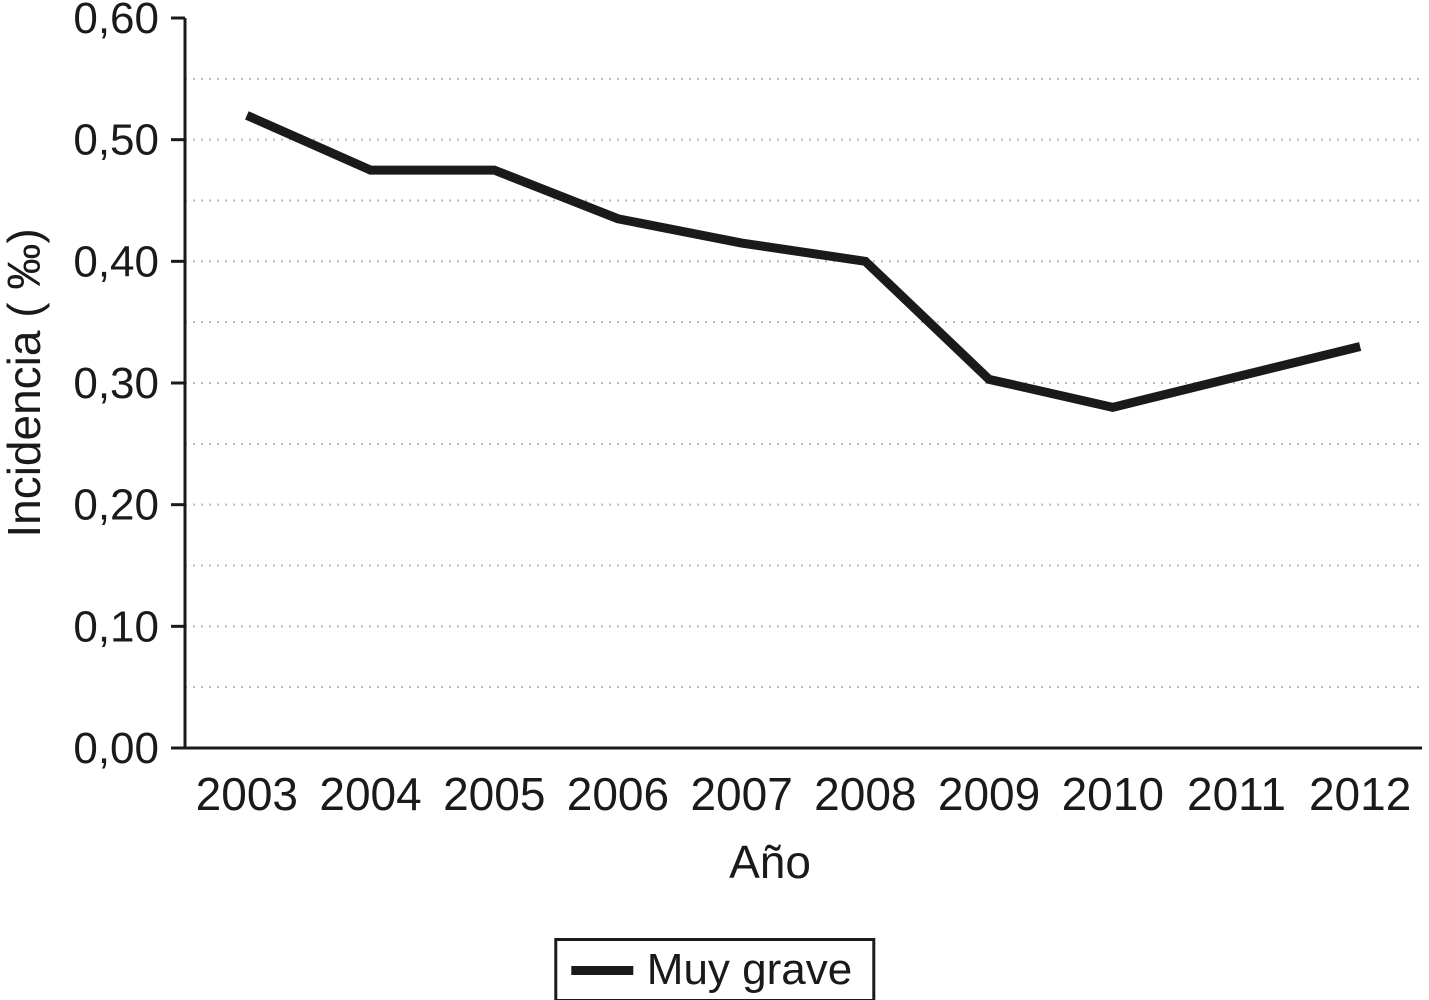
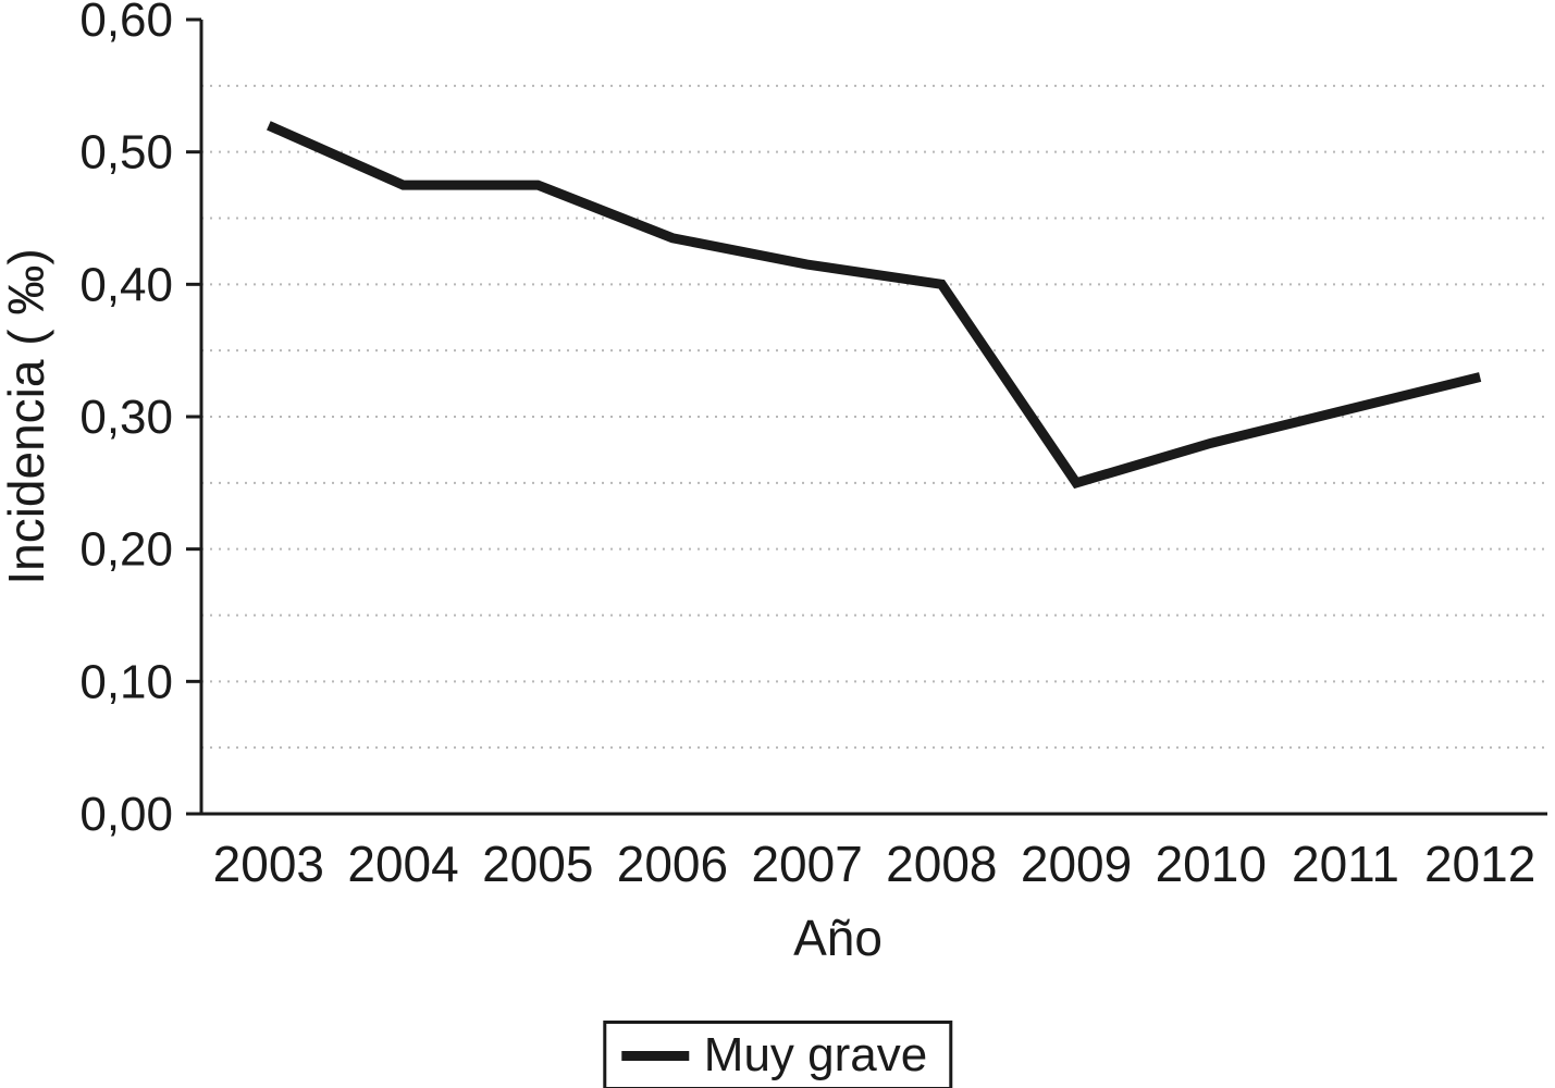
2009: 0,30 -> 0,25
